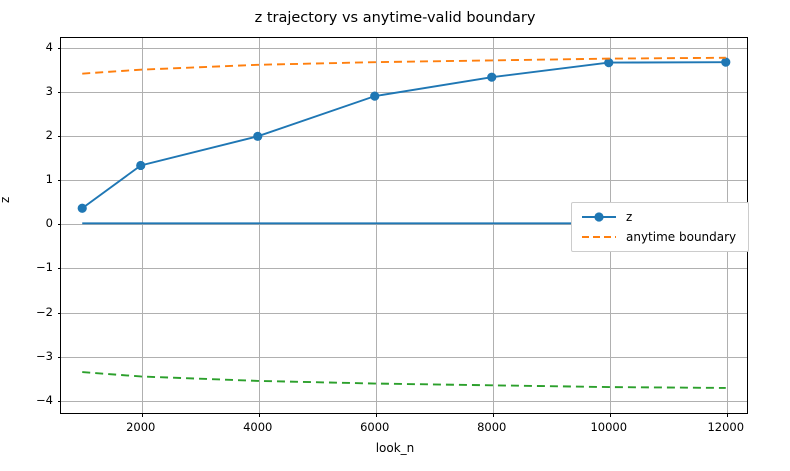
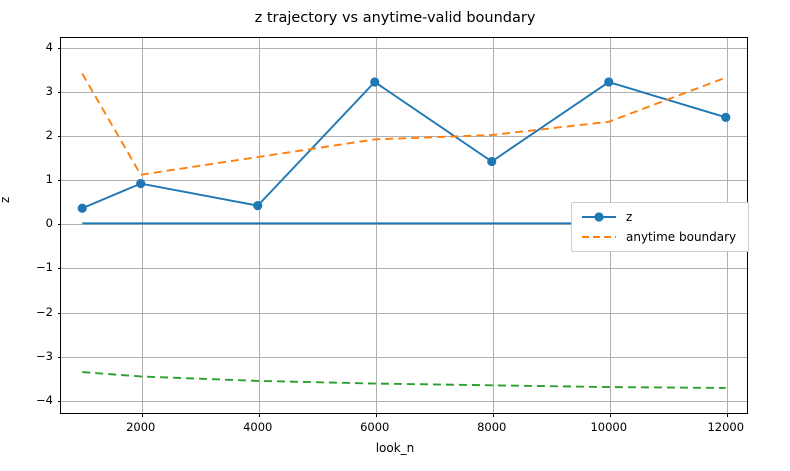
z/2000: 1.3 -> 0.9
anytime boundary/2000: 3.5 -> 1.1
z/4000: 2.0 -> 0.4
anytime boundary/4000: 3.6 -> 1.5
z/6000: 2.9 -> 3.2
anytime boundary/6000: 3.6 -> 1.9
z/8000: 3.3 -> 1.4
anytime boundary/8000: 3.7 -> 2.0
z/10000: 3.6 -> 3.2
anytime boundary/10000: 3.7 -> 2.3
z/12000: 3.6 -> 2.4
anytime boundary/12000: 3.8 -> 3.3
